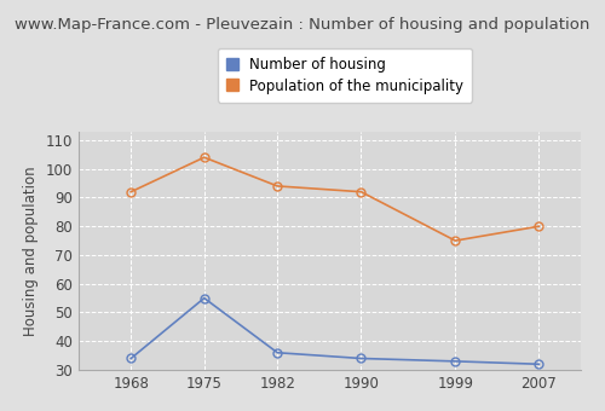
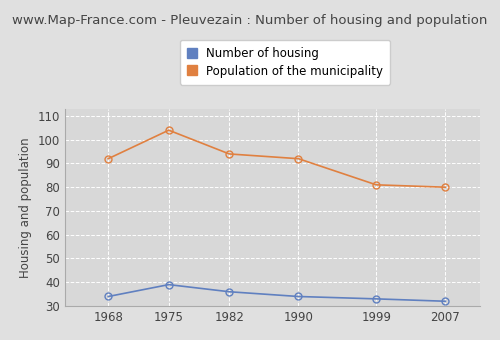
Number of housing/1975: 55 -> 39
Population of the municipality/1999: 75 -> 81
